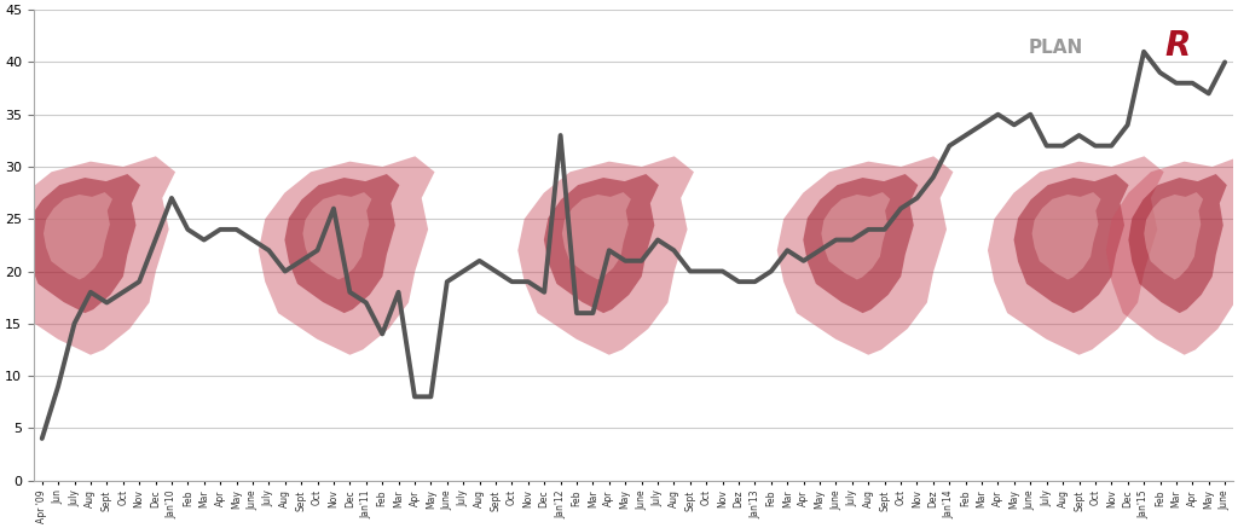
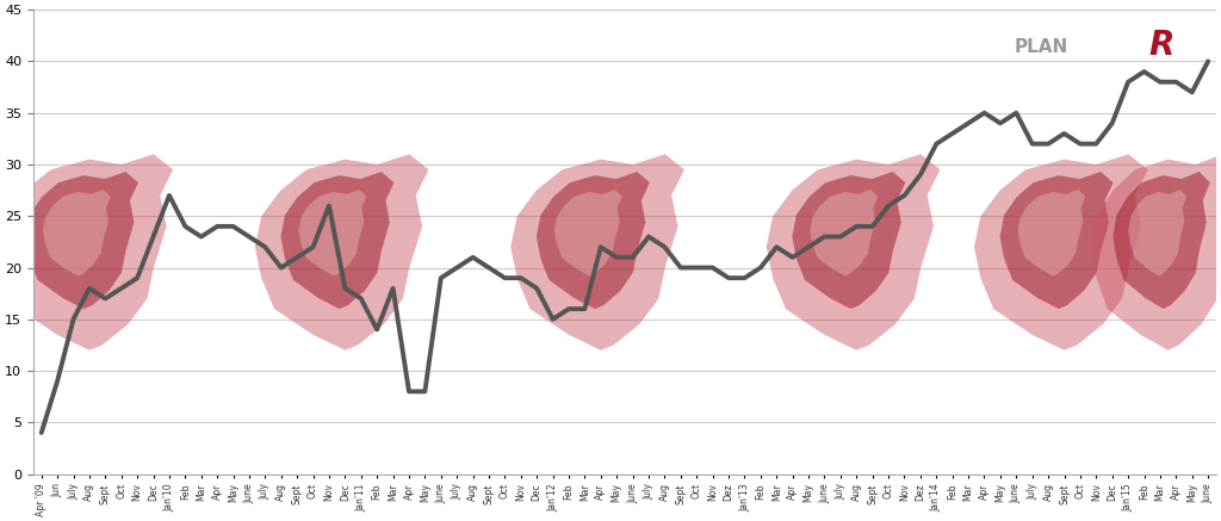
Jan'12: 33 -> 15
Jan'15: 41 -> 38
